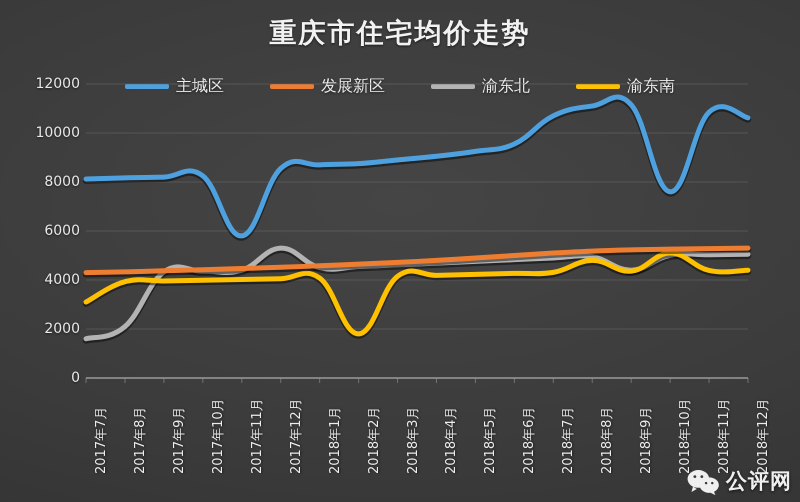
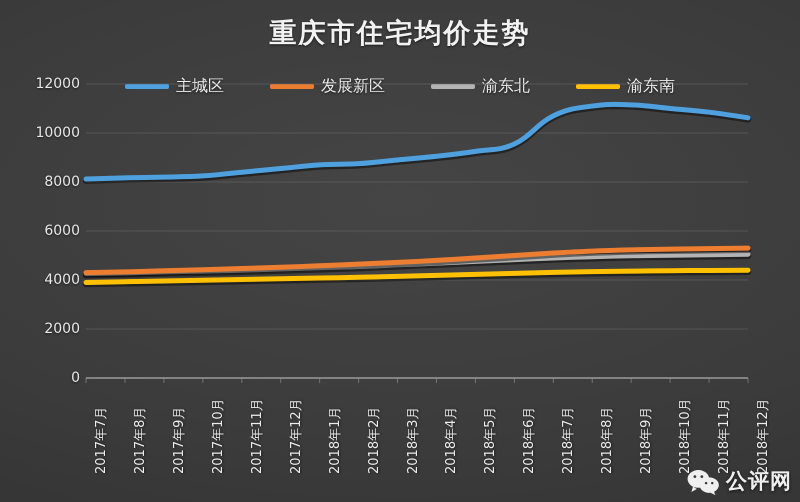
渝东北/2017年7月: 1600 -> 4300
渝东南/2017年7月: 3100 -> 3900
渝东北/2017年8月: 2100 -> 4300
主城区/2017年11月: 5800 -> 8400
渝东北/2017年12月: 5300 -> 4400
渝东南/2018年2月: 1800 -> 4100
渝东南/2018年8月: 4800 -> 4300
渝东北/2018年9月: 4400 -> 5000
主城区/2018年10月: 7600 -> 11000
渝东南/2018年10月: 5100 -> 4400
